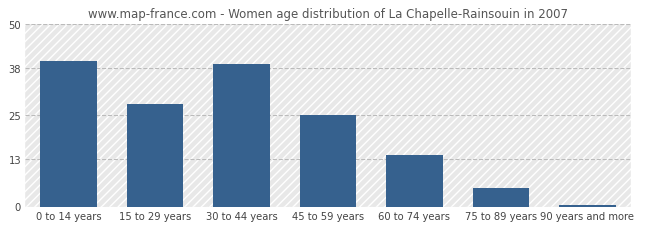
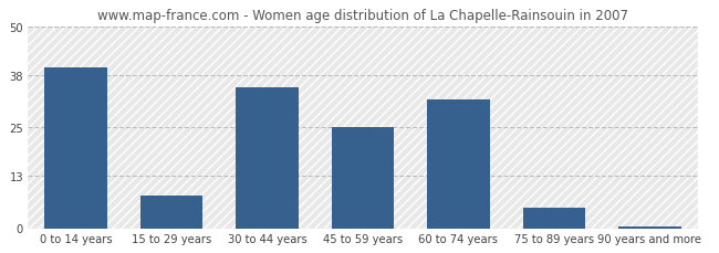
15 to 29 years: 28.0 -> 8.0
30 to 44 years: 39.0 -> 35.0
60 to 74 years: 14.0 -> 32.0
